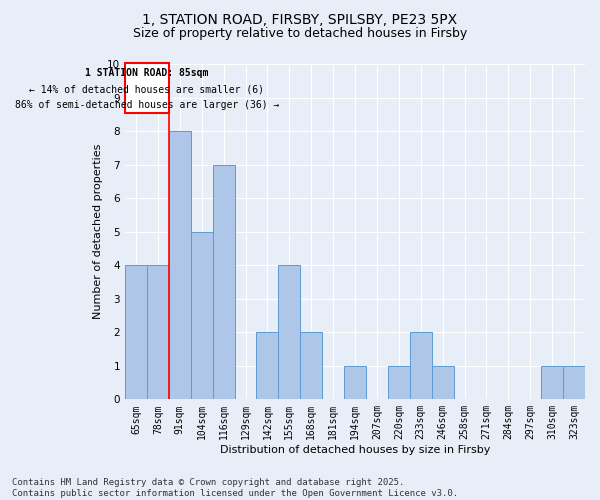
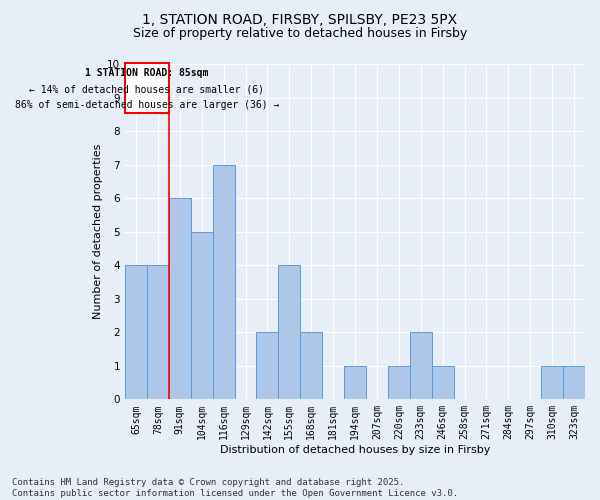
91sqm: 8 -> 6
